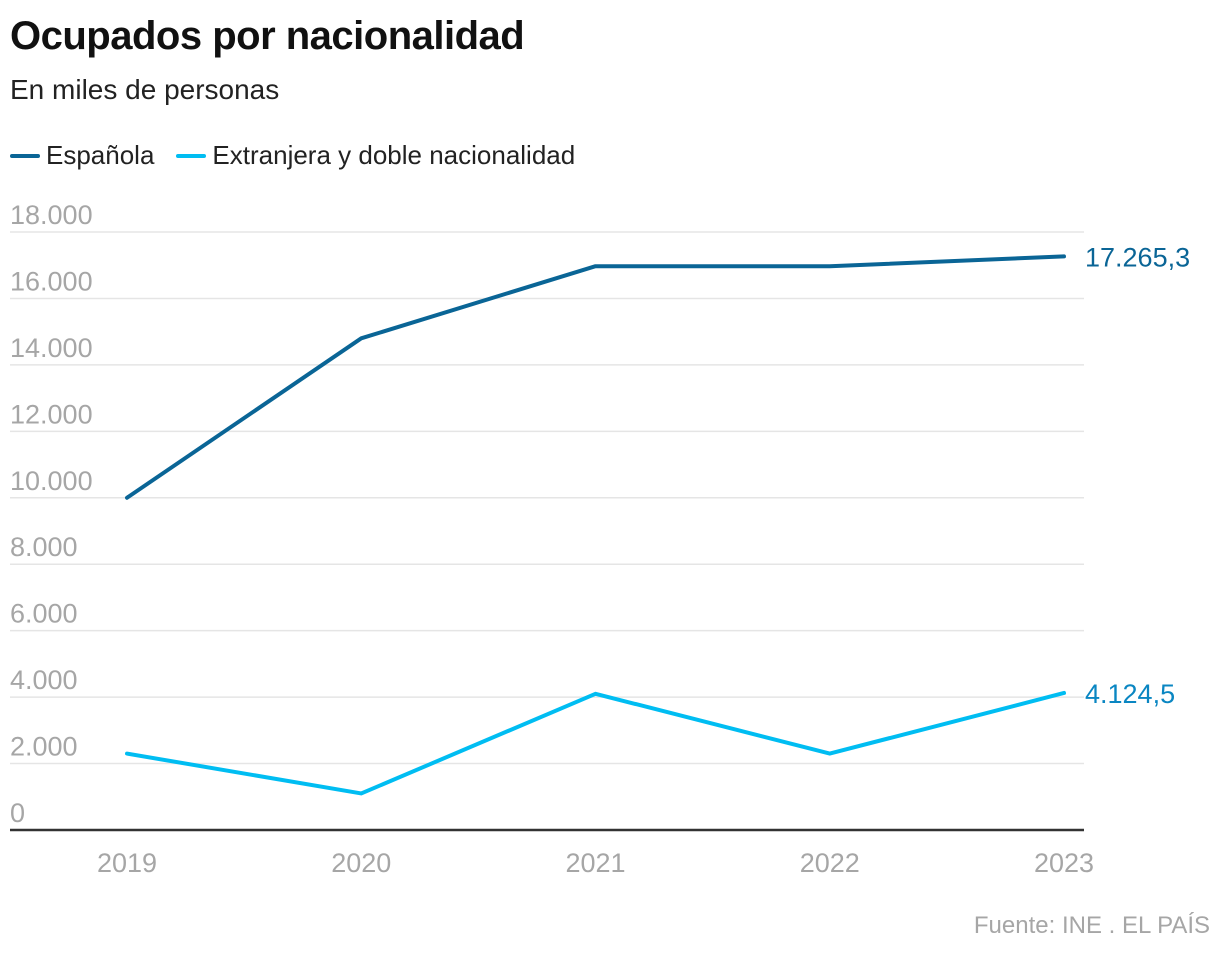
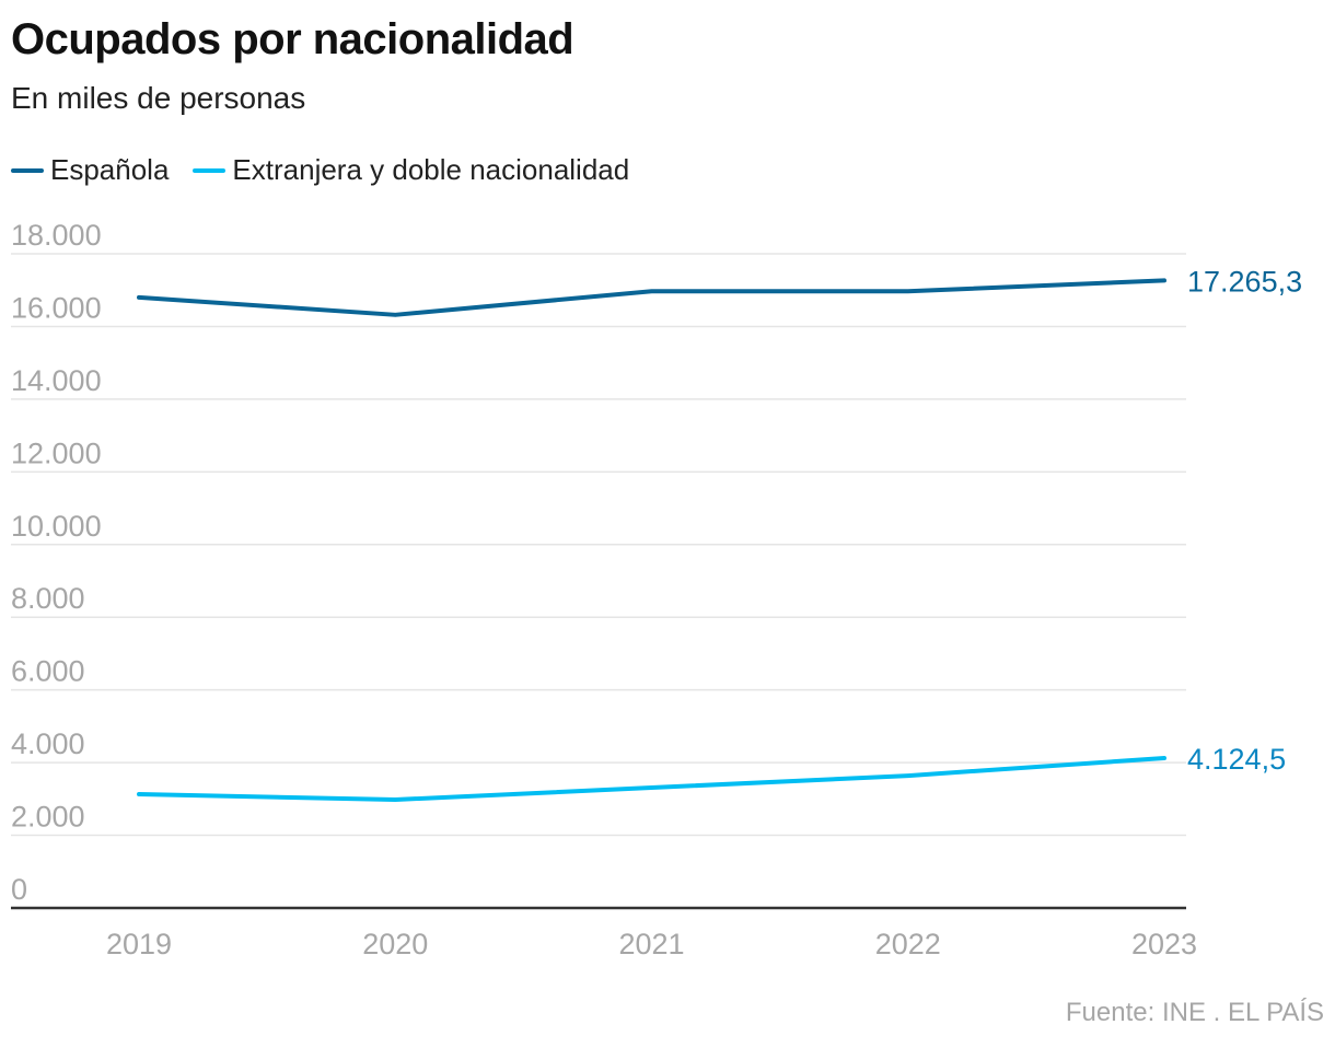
Española/2019: 10000 -> 16800
Extranjera y doble nacionalidad/2019: 2300 -> 3100
Española/2020: 14800 -> 16300
Extranjera y doble nacionalidad/2020: 1100 -> 3000
Extranjera y doble nacionalidad/2021: 4100 -> 3300
Extranjera y doble nacionalidad/2022: 2300 -> 3600
